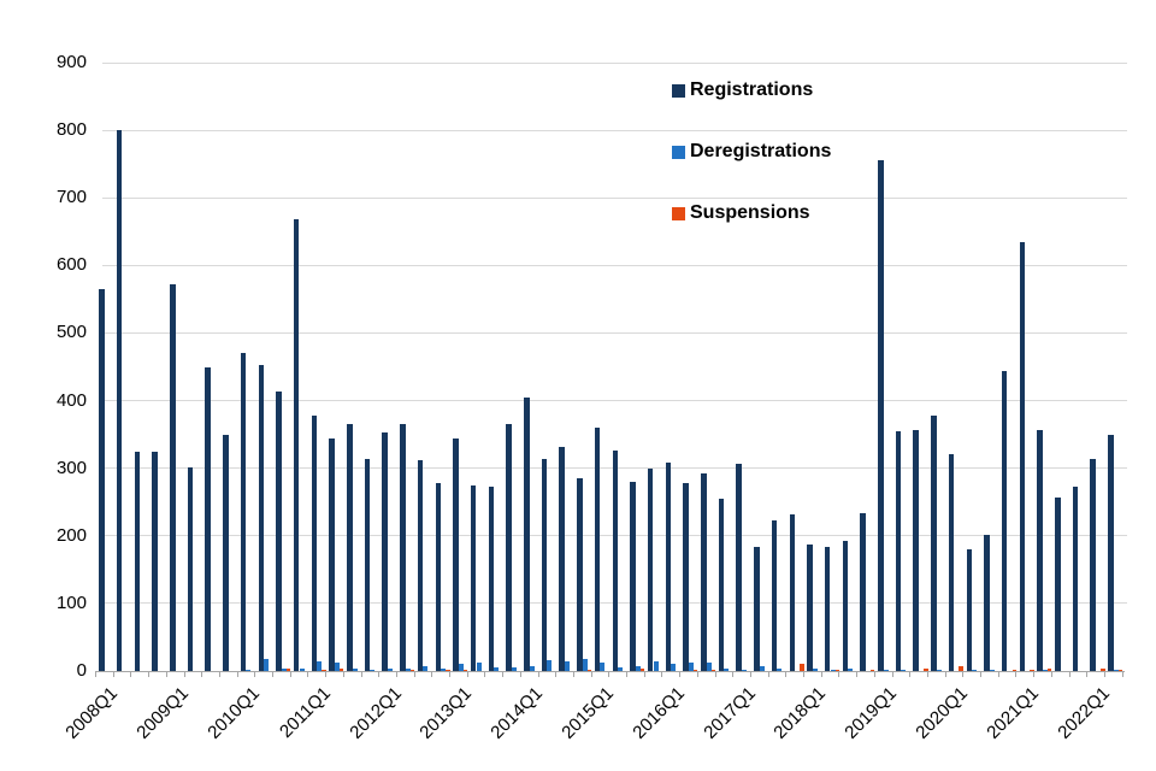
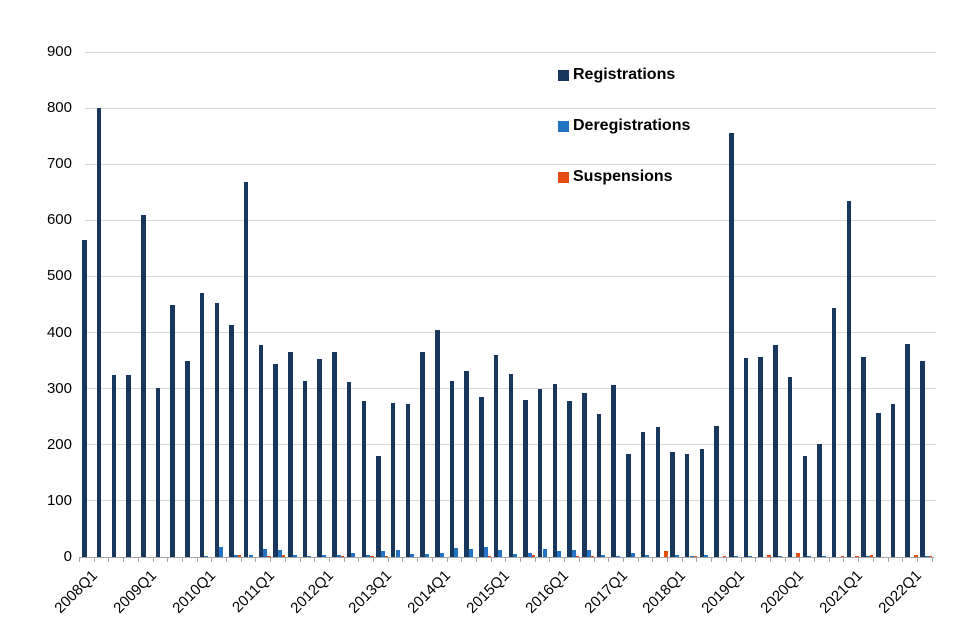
Registrations/2009Q1: 570 -> 610
Registrations/2013Q1: 340 -> 180
Registrations/2022Q1: 310 -> 380
